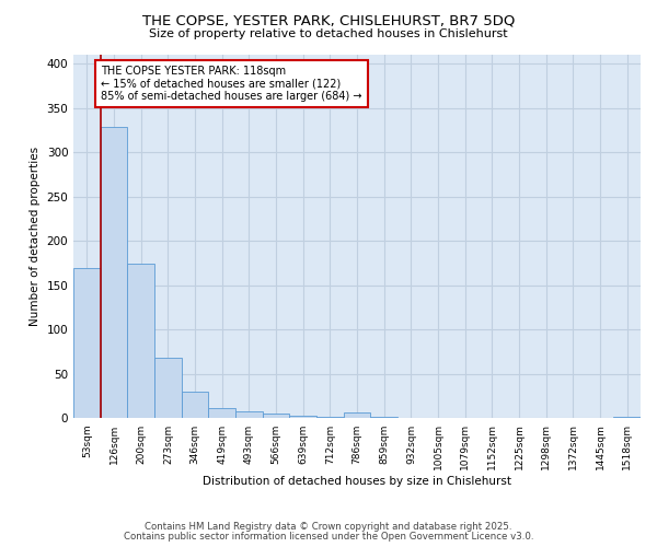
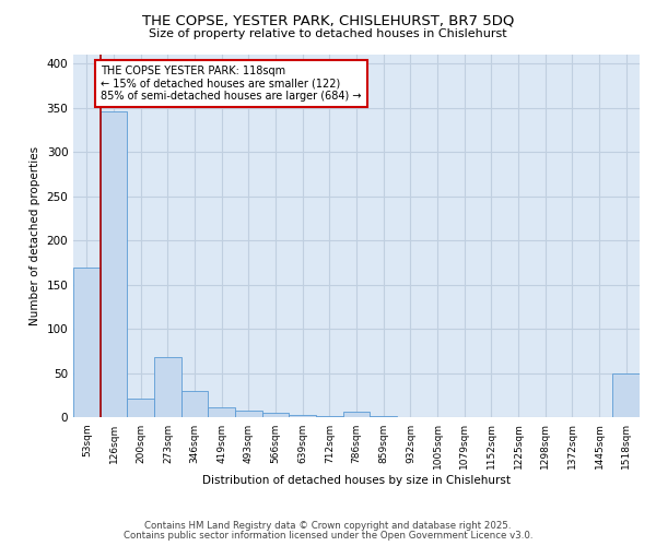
126sqm: 328 -> 346
200sqm: 175 -> 22
1518sqm: 2 -> 50
